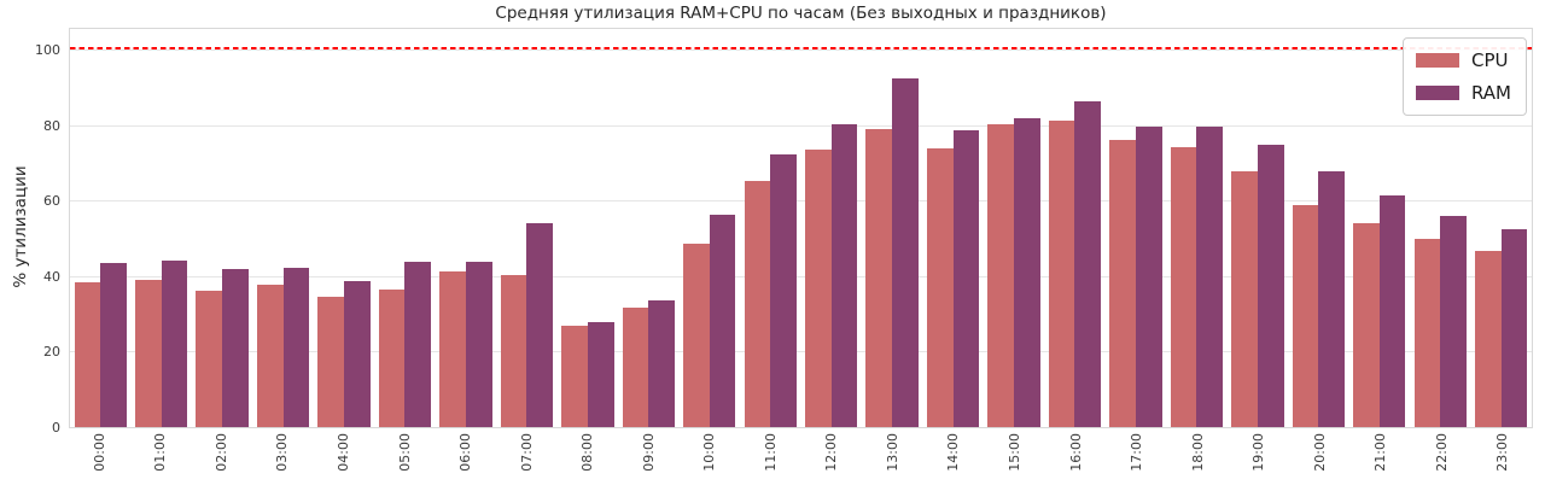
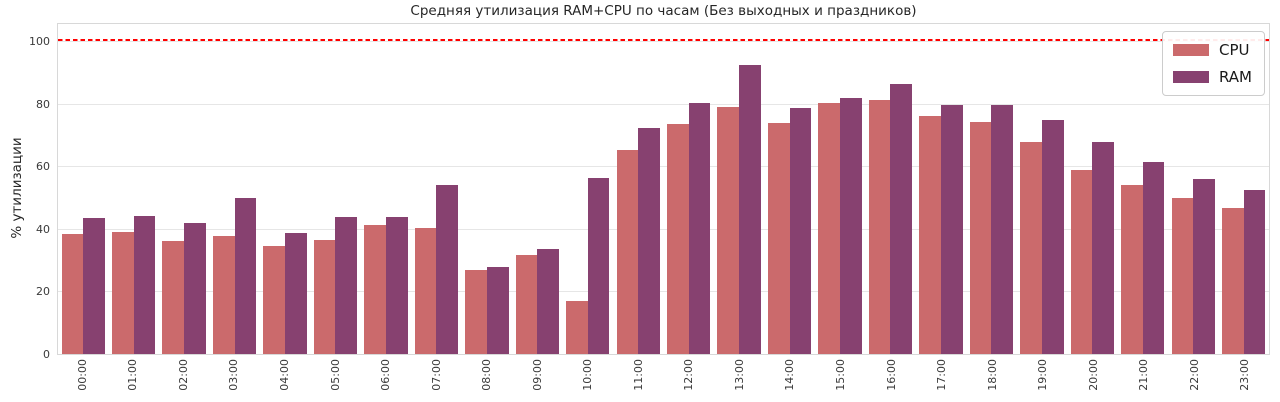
RAM/03:00: 42 -> 50
CPU/10:00: 49 -> 17
